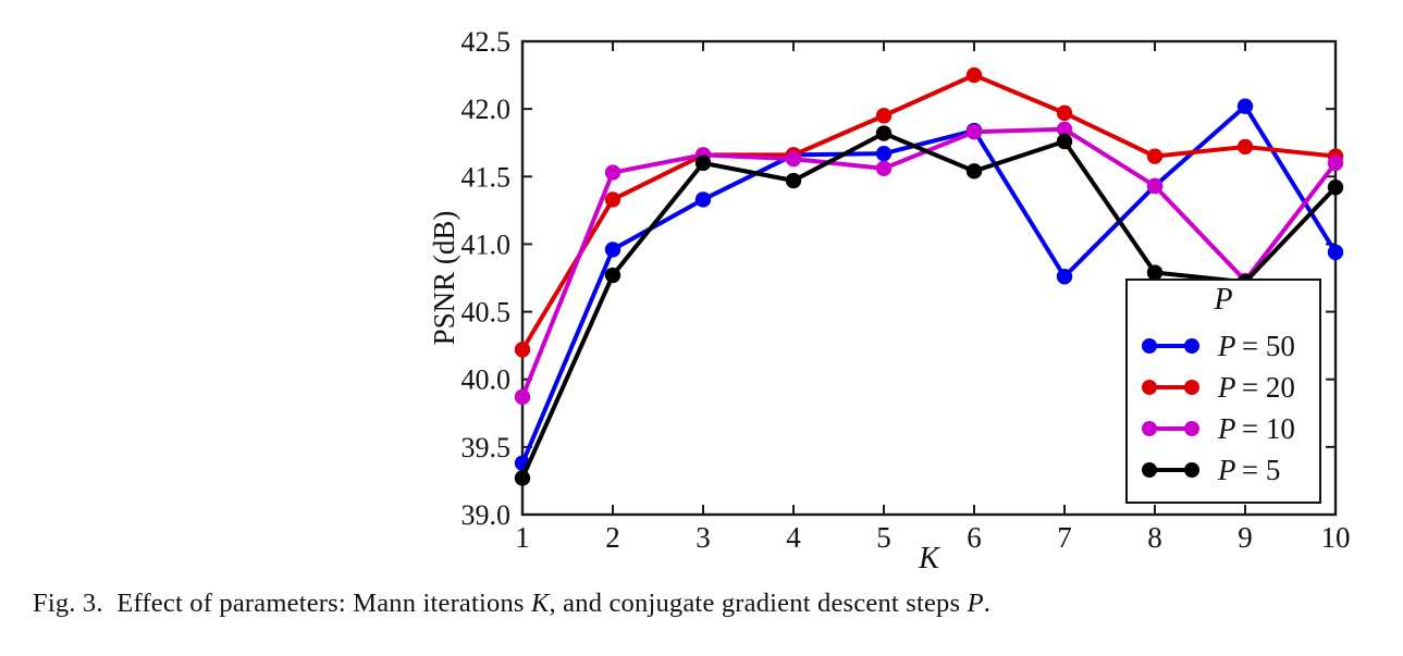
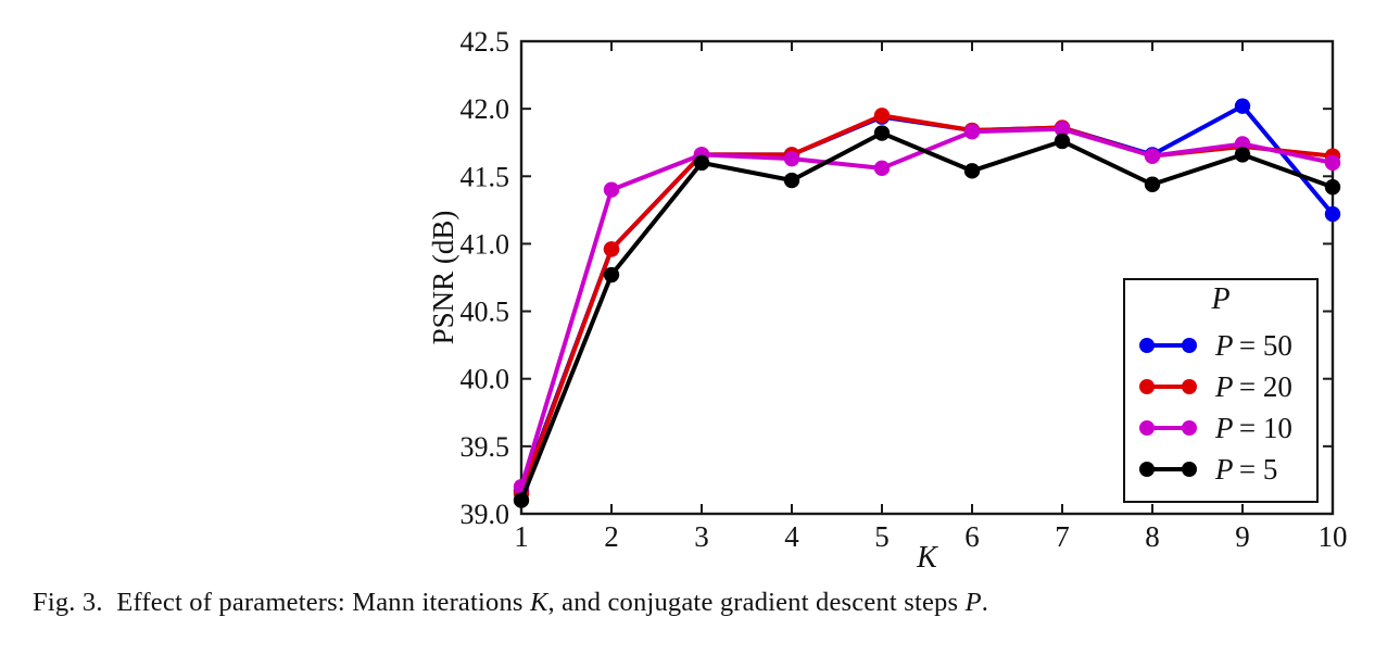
P = 50/1: 39.38 -> 39.17
P = 20/1: 40.22 -> 39.15
P = 10/1: 39.87 -> 39.20
P = 5/1: 39.27 -> 39.10
P = 20/2: 41.33 -> 40.96
P = 10/2: 41.53 -> 41.40
P = 50/3: 41.33 -> 41.66
P = 50/5: 41.67 -> 41.94
P = 20/6: 42.25 -> 41.84
P = 50/7: 40.76 -> 41.86
P = 20/7: 41.97 -> 41.86
P = 50/8: 41.43 -> 41.66
P = 10/8: 41.43 -> 41.65
P = 5/8: 40.79 -> 41.44
P = 10/9: 40.73 -> 41.74
P = 5/9: 40.72 -> 41.66
P = 50/10: 40.94 -> 41.22
